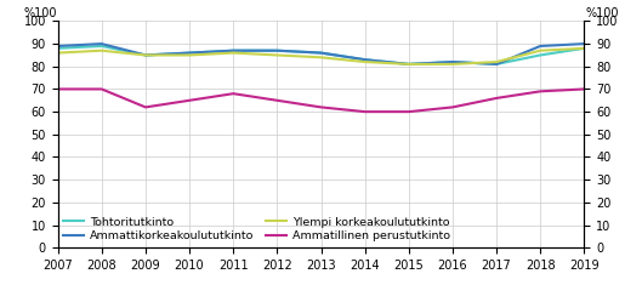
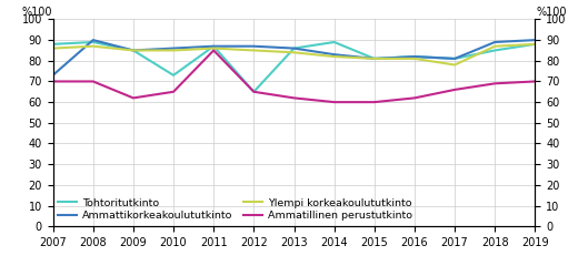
Ammattikorkeakoulututkinto/2007: 89 -> 73
Tohtoritutkinto/2010: 86 -> 73
Ammatillinen perustutkinto/2011: 68 -> 85
Tohtoritutkinto/2012: 87 -> 65
Tohtoritutkinto/2014: 83 -> 89
Ylempi korkeakoulututkinto/2017: 82 -> 78
